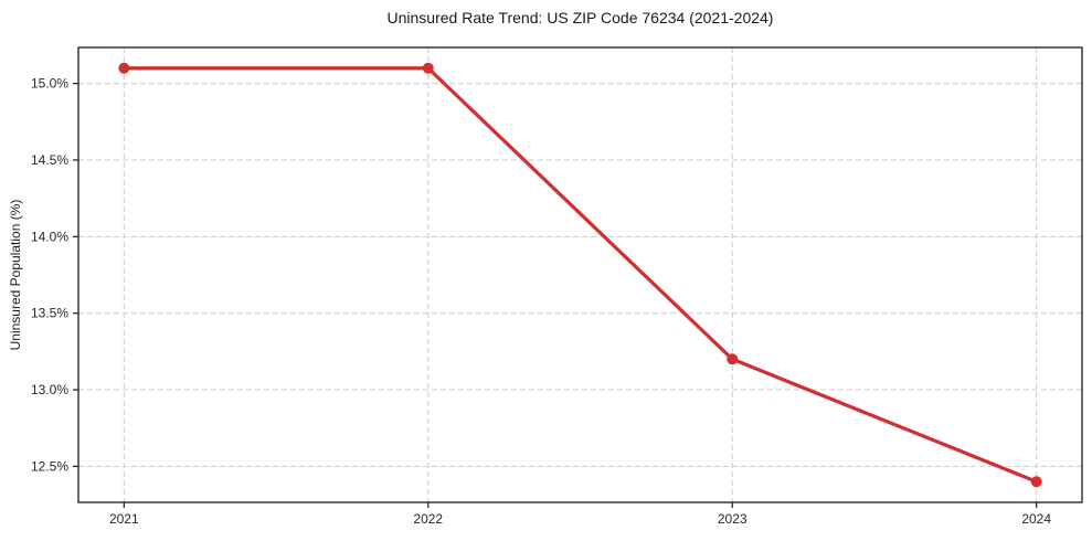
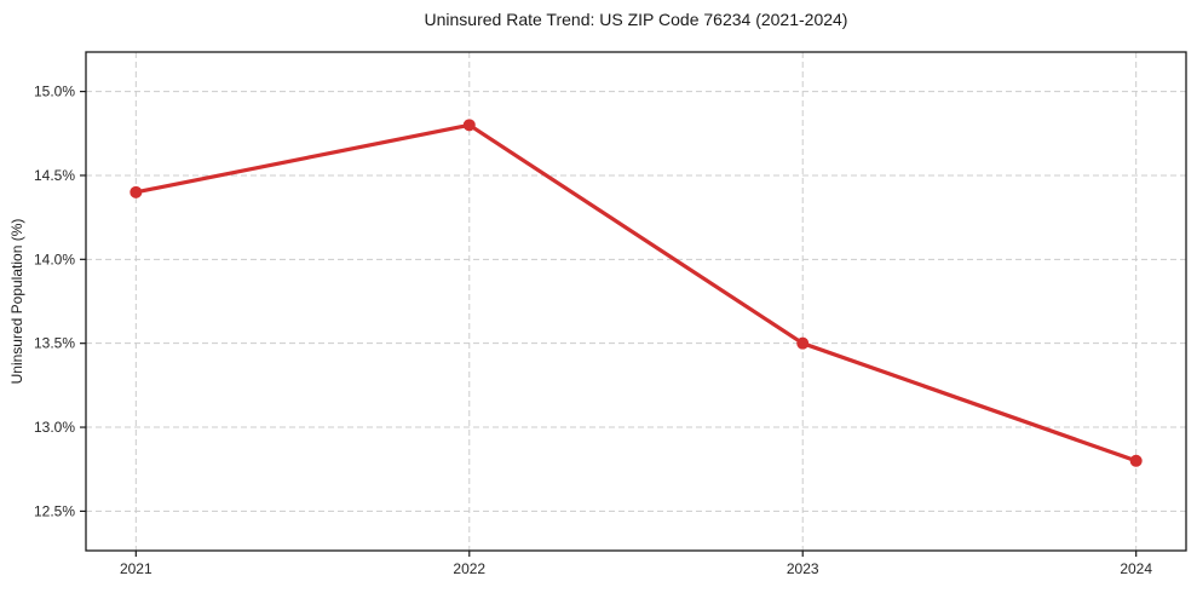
2021: 15.1% -> 14.4%
2022: 15.1% -> 14.8%
2023: 13.2% -> 13.5%
2024: 12.4% -> 12.8%
